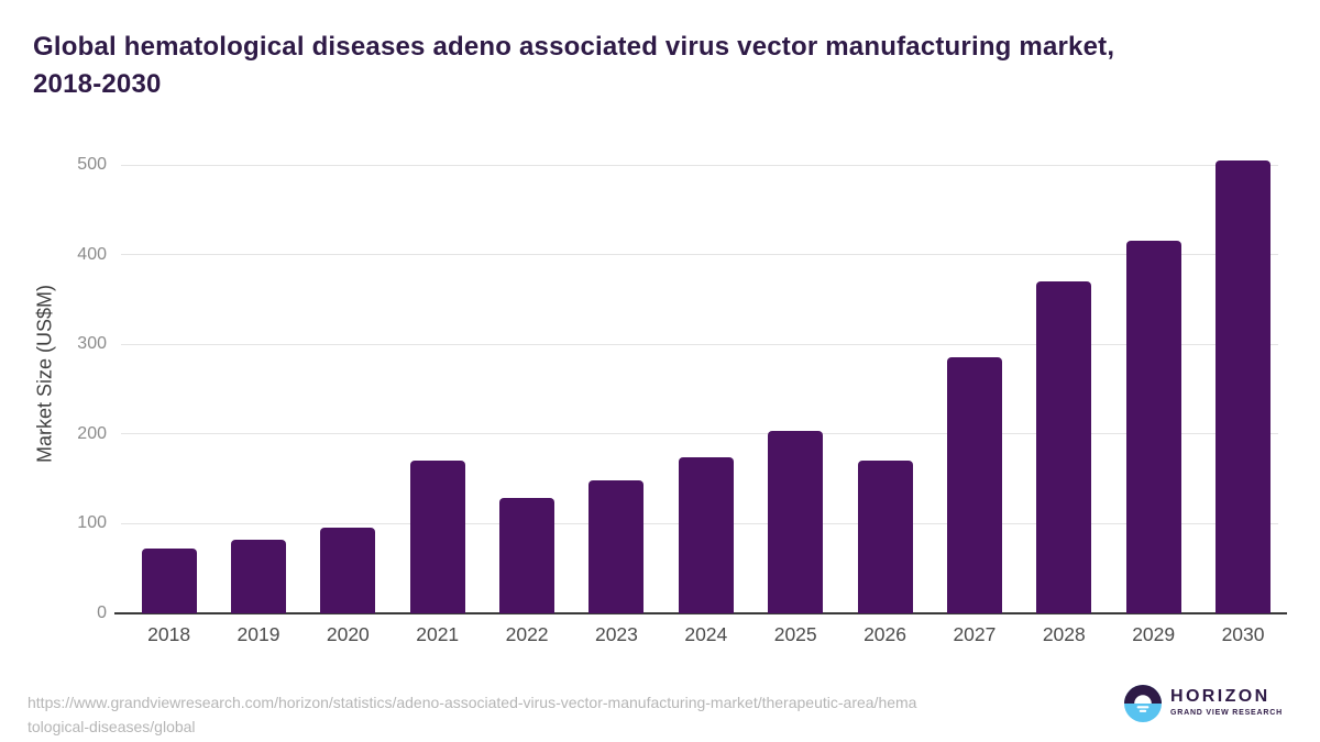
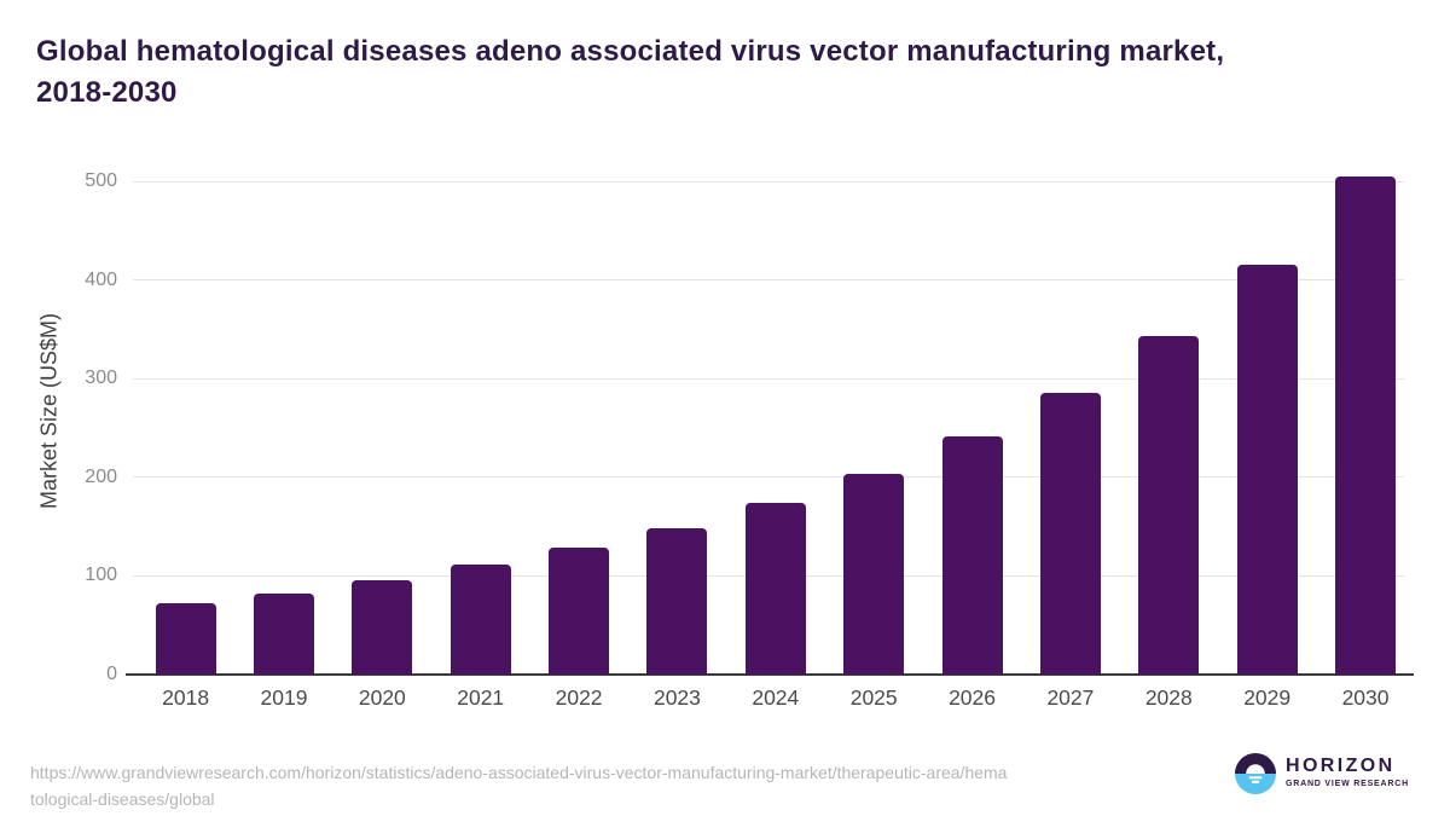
2021: 170 -> 110
2026: 170 -> 240
2028: 370 -> 340
